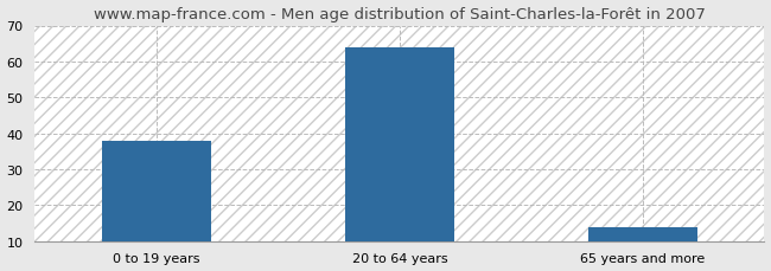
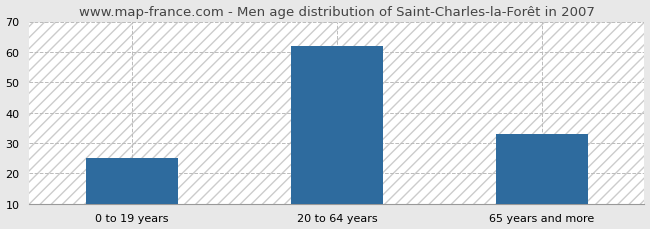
0 to 19 years: 38 -> 25
20 to 64 years: 64 -> 62
65 years and more: 14 -> 33
